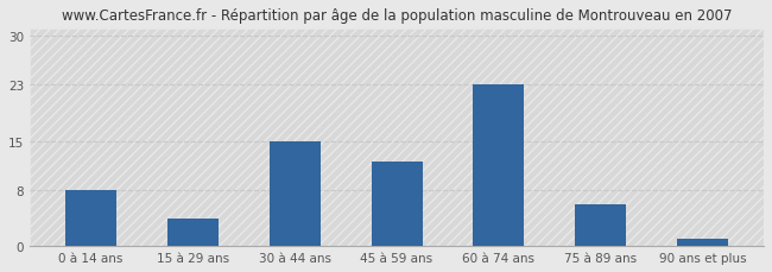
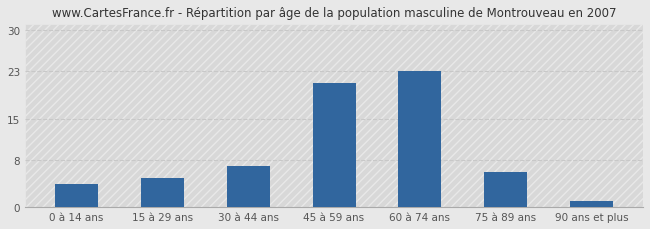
0 à 14 ans: 8 -> 4
15 à 29 ans: 4 -> 5
30 à 44 ans: 15 -> 7
45 à 59 ans: 12 -> 21
